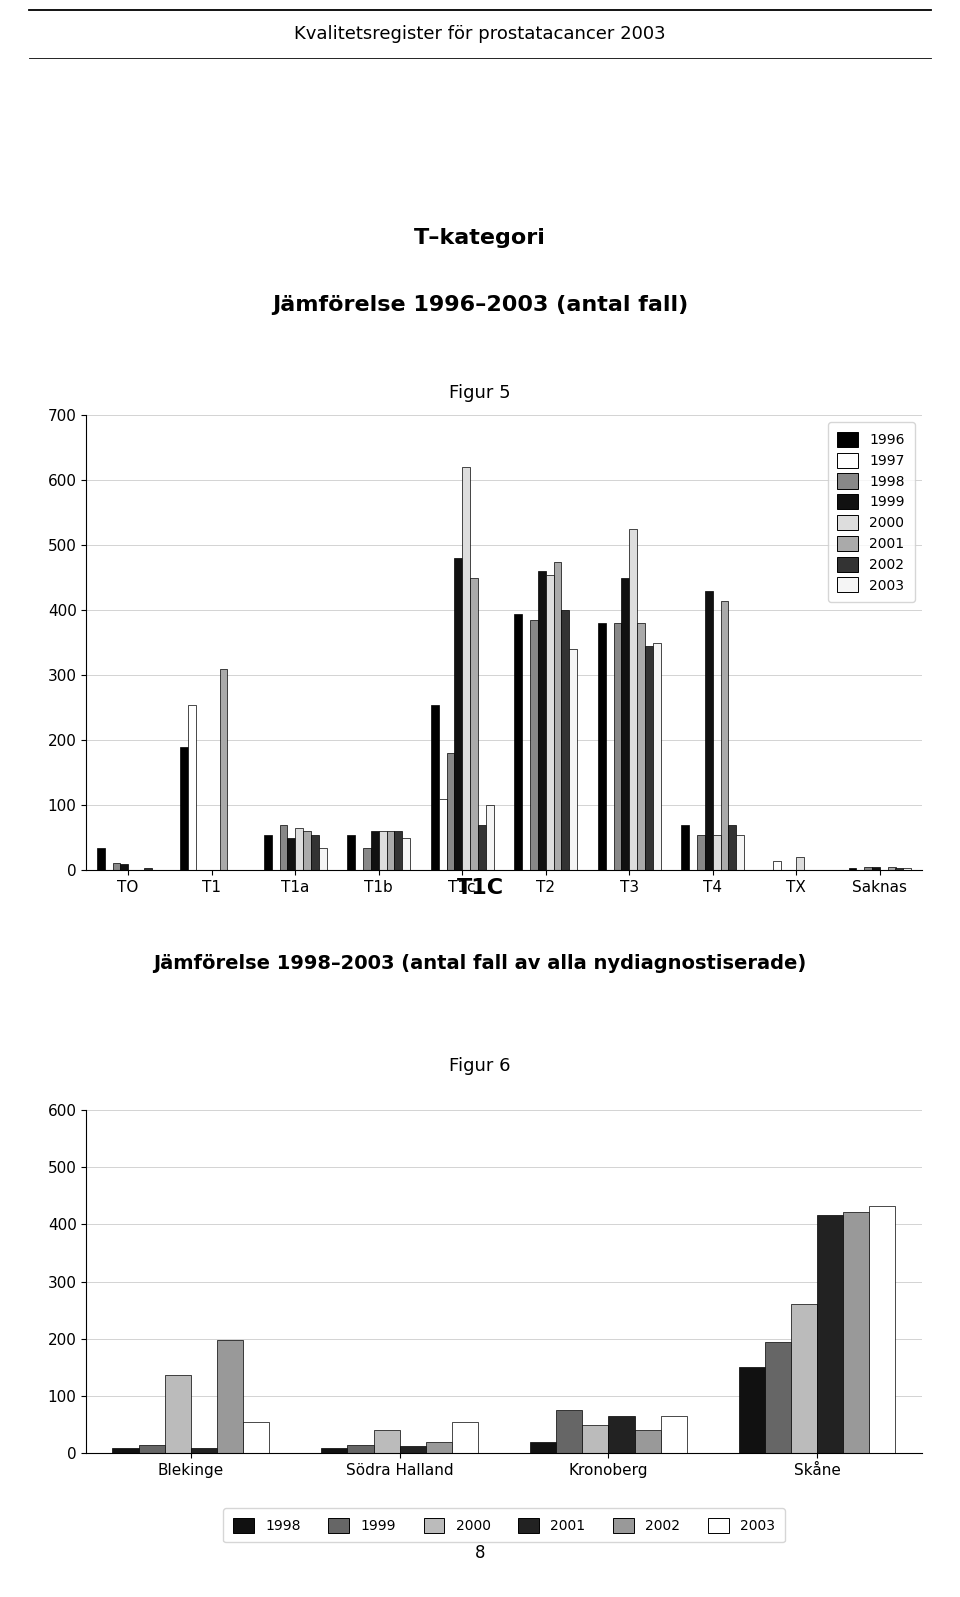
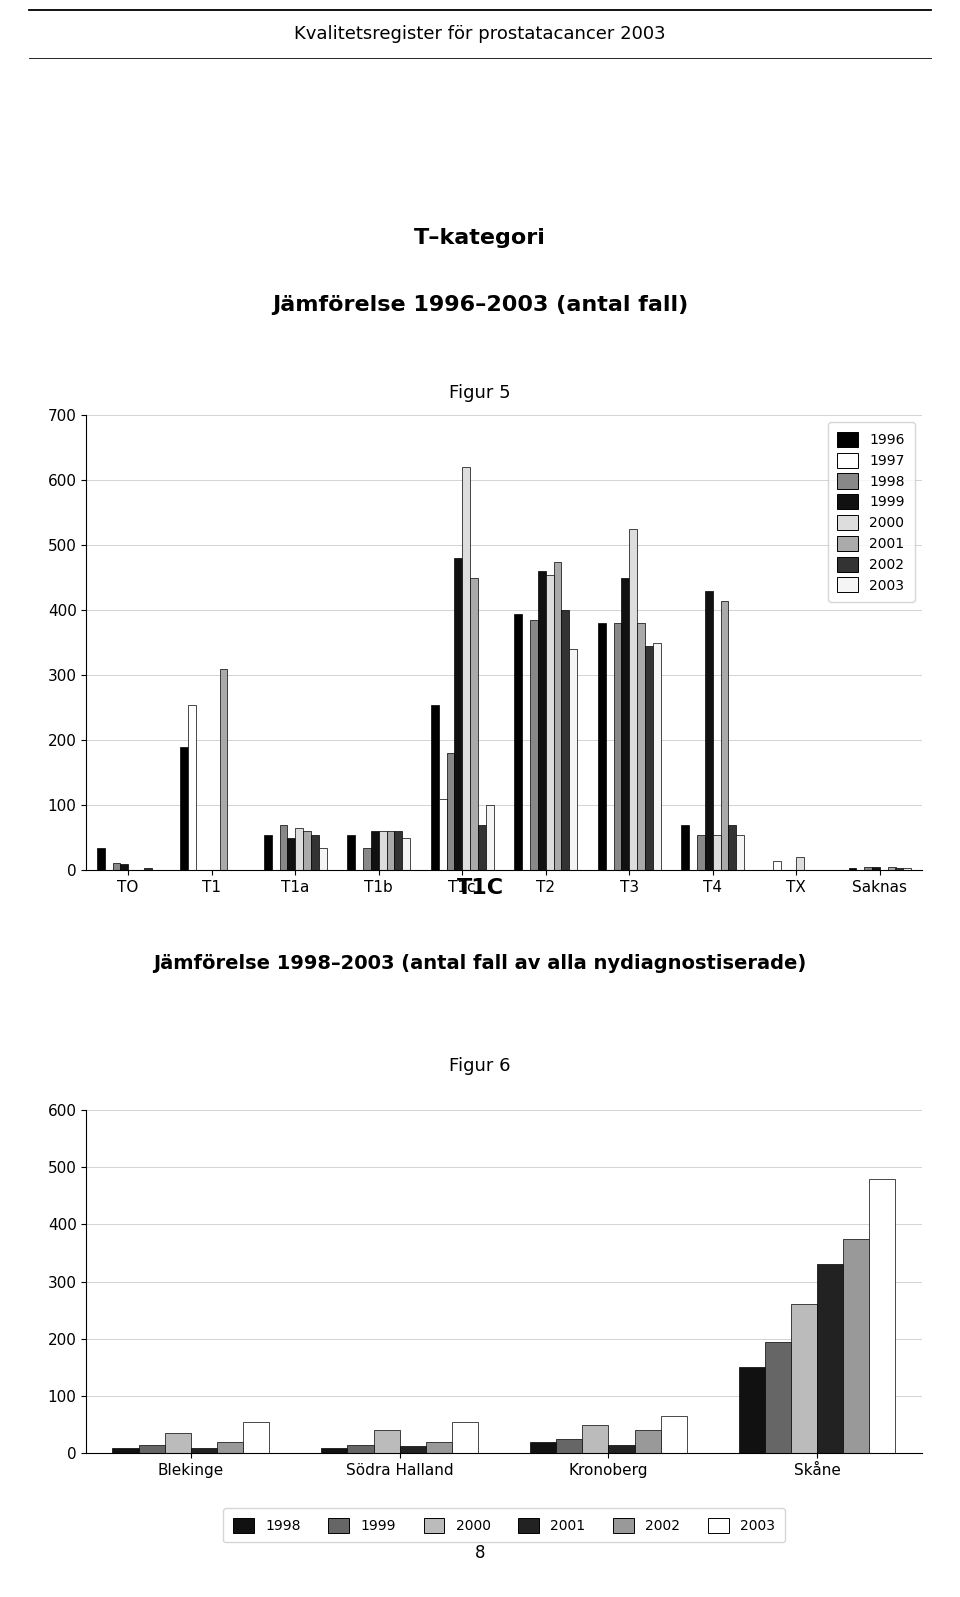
2000/Blekinge: 136 -> 35
2002/Blekinge: 198 -> 20
1999/Kronoberg: 76 -> 25
2001/Kronoberg: 66 -> 15
2001/Skåne: 416 -> 330
2002/Skåne: 422 -> 375
2003/Skåne: 432 -> 480
